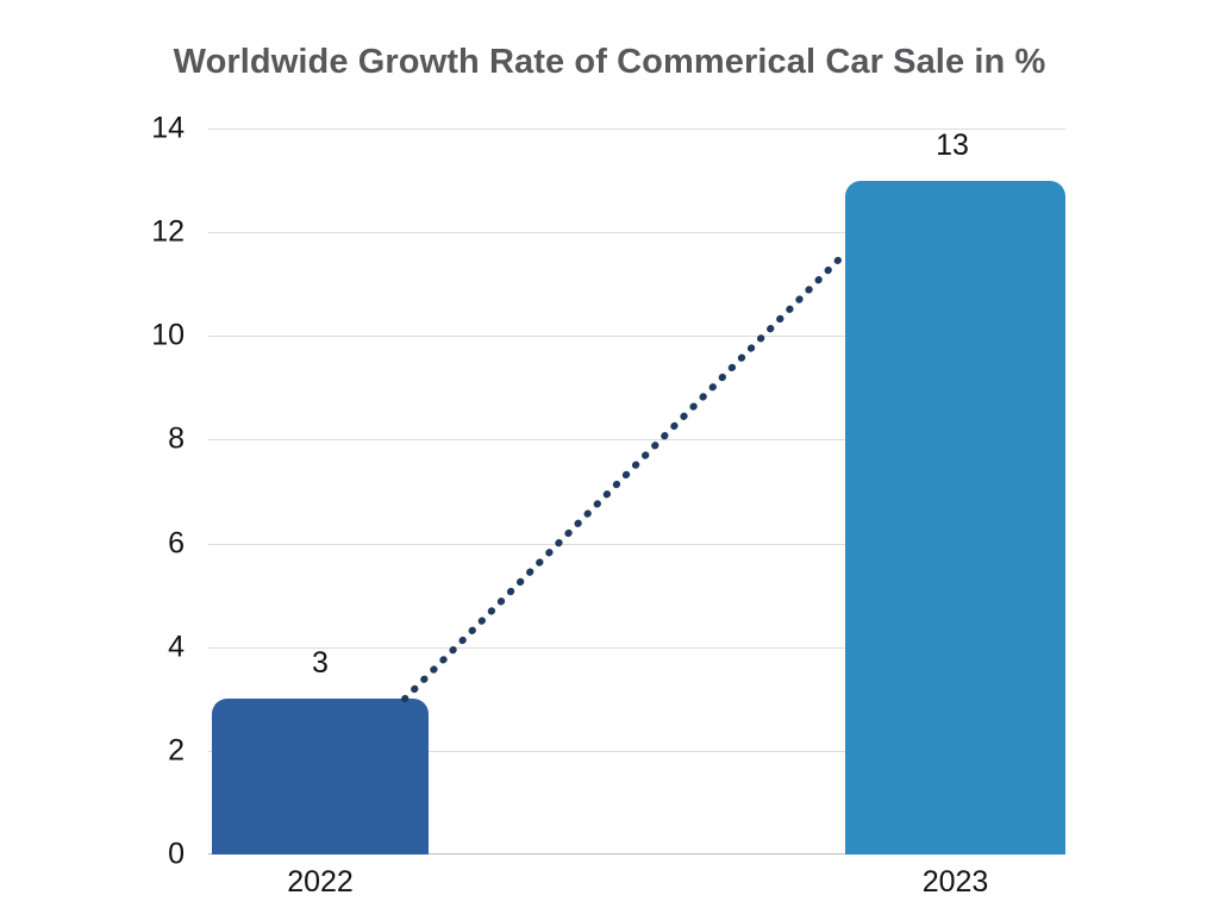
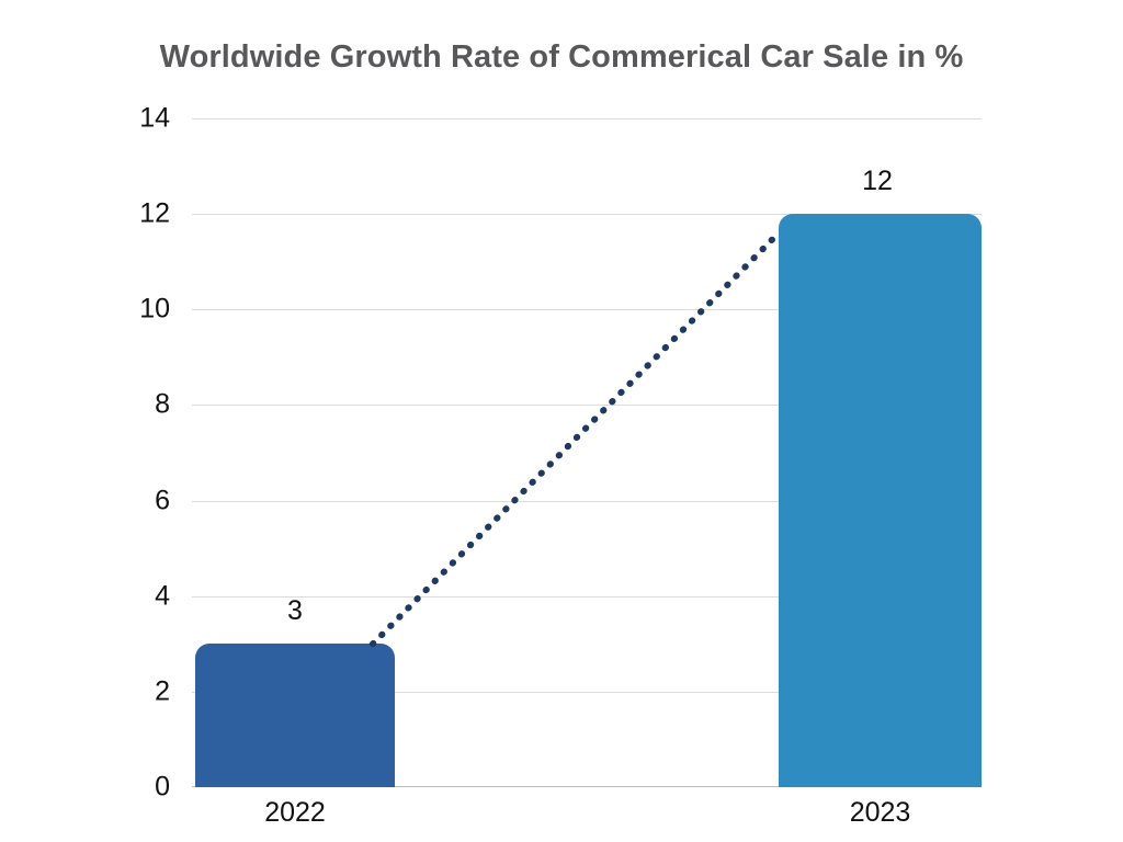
2023: 13 -> 12
